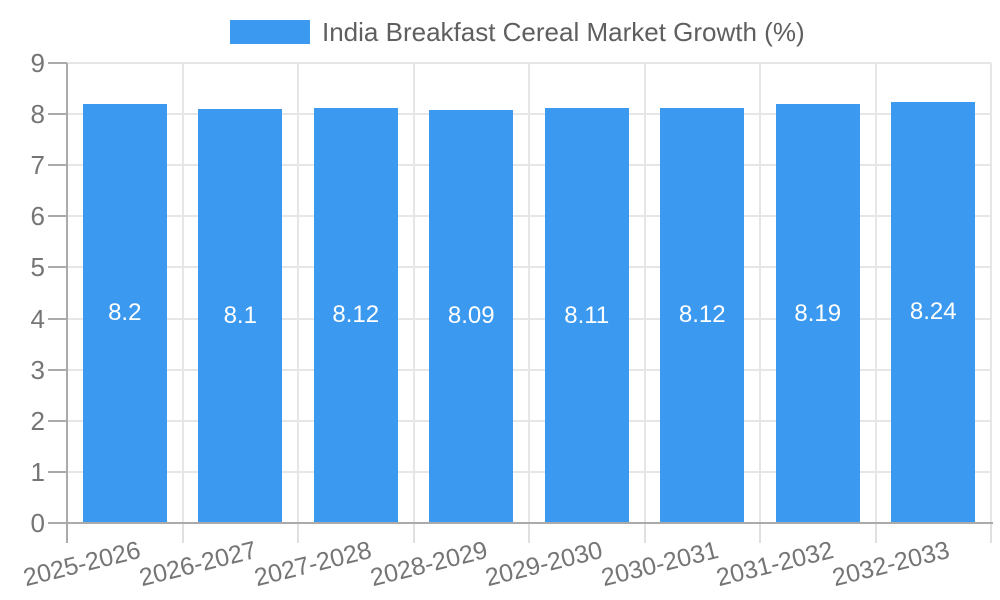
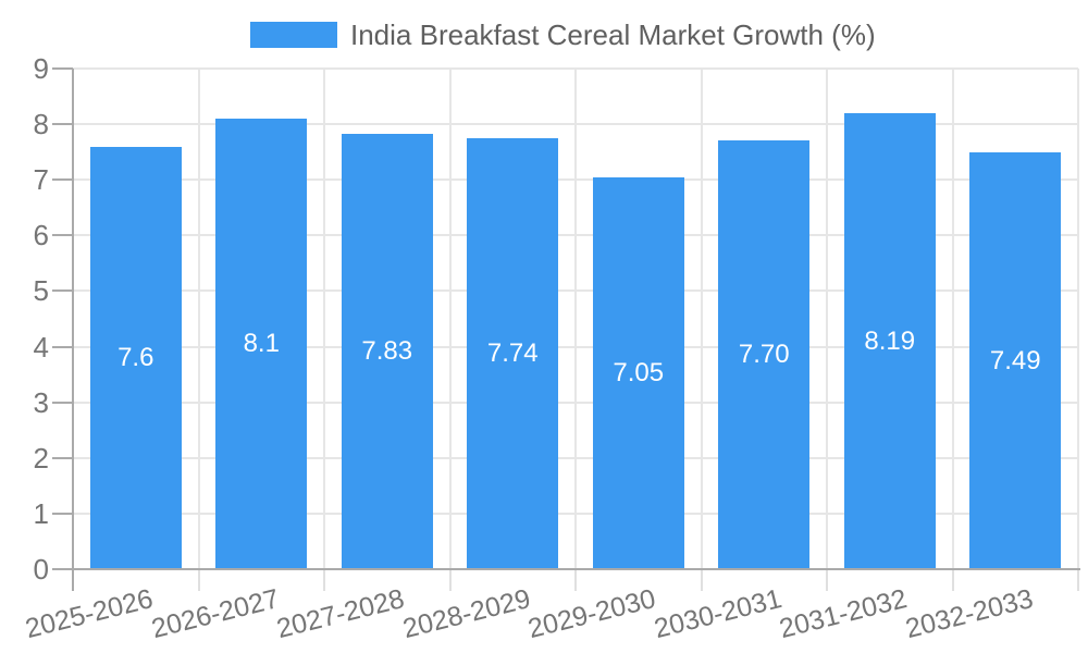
2025-2026: 8.2 -> 7.6
2027-2028: 8.12 -> 7.83
2028-2029: 8.09 -> 7.74
2029-2030: 8.11 -> 7.05
2030-2031: 8.12 -> 7.70
2032-2033: 8.24 -> 7.49
